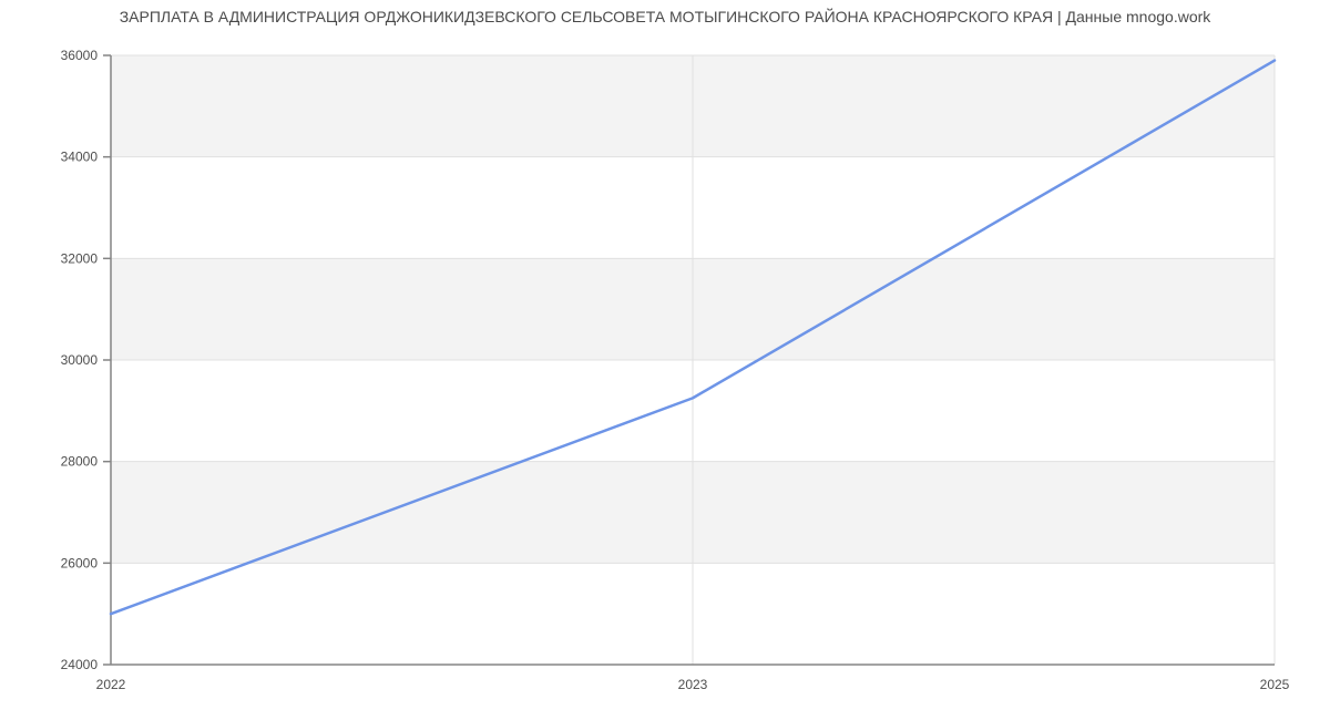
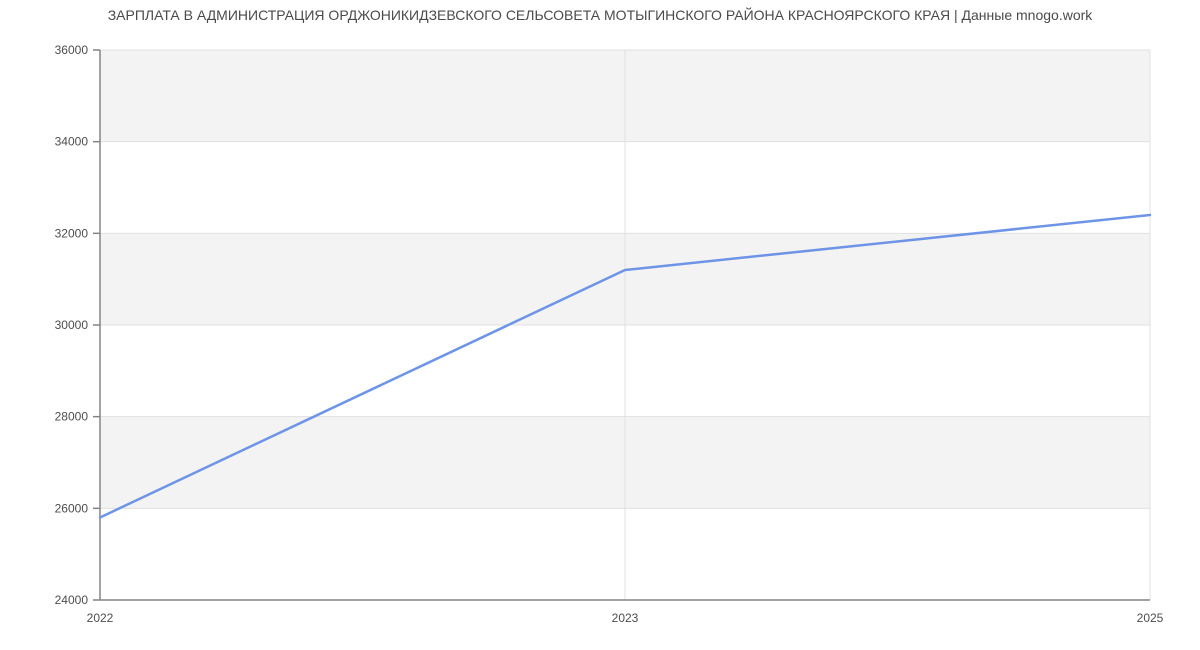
2022: 25000 -> 25800
2023: 29200 -> 31200
2025: 35900 -> 32400
